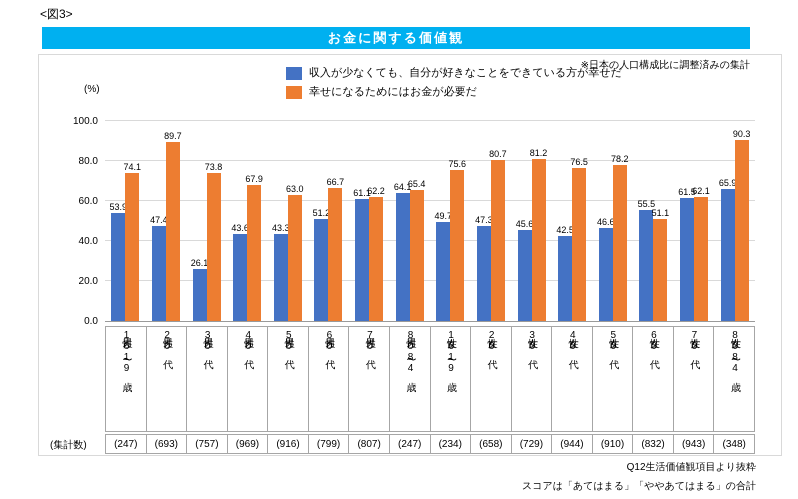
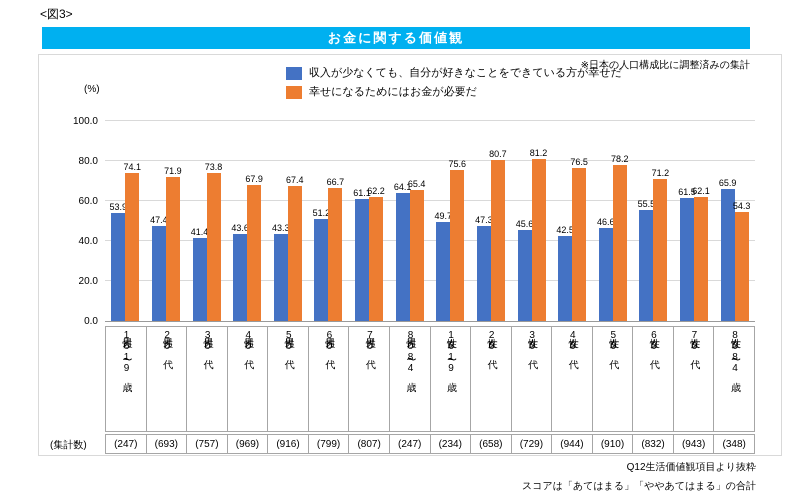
幸せになるためにはお金が必要だ/男性20代: 89.7 -> 71.9
収入が少なくても、自分が好きなことをできている方が幸せだ/男性30代: 26.1 -> 41.4
幸せになるためにはお金が必要だ/男性50代: 63.0 -> 67.4
幸せになるためにはお金が必要だ/女性60代: 51.1 -> 71.2
幸せになるためにはお金が必要だ/女性80〜84歳: 90.3 -> 54.3
